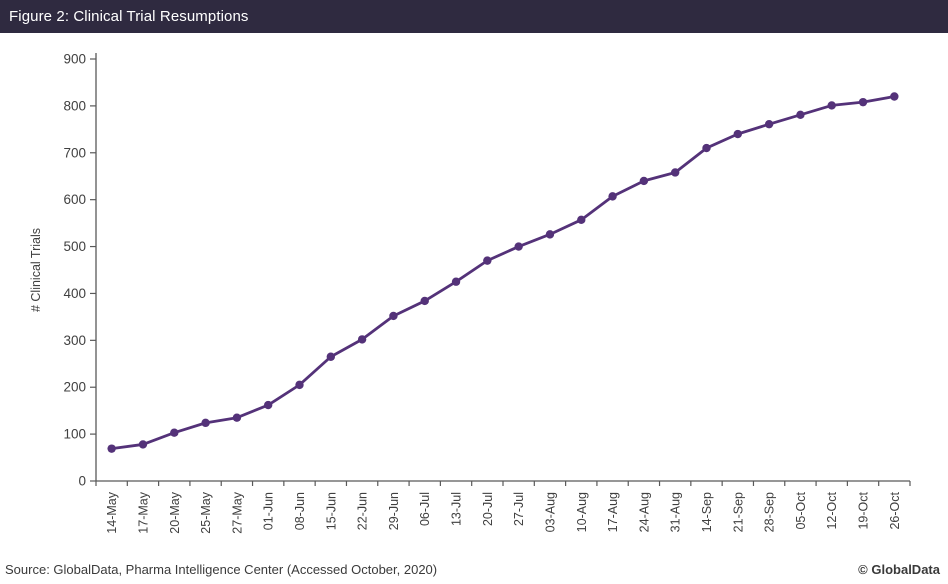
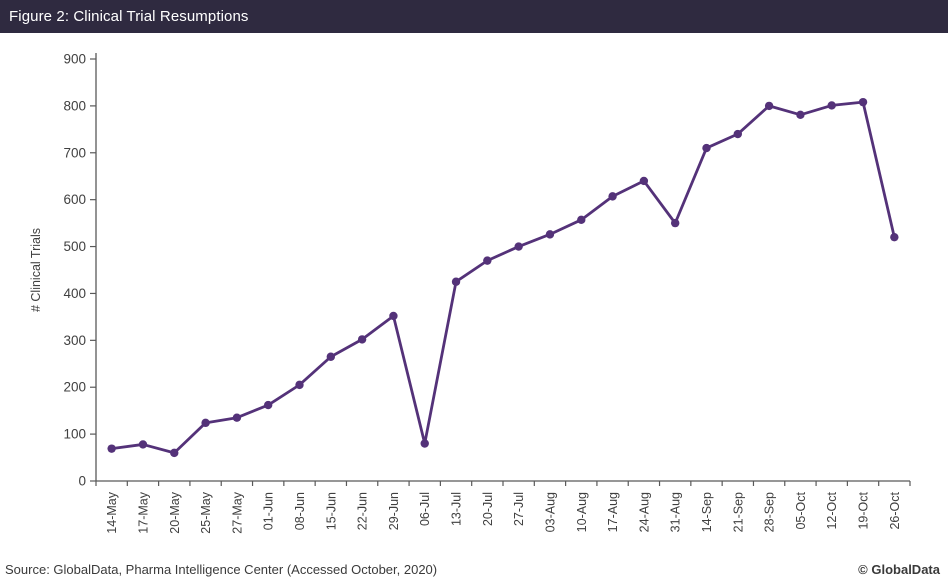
20-May: 100 -> 60
06-Jul: 380 -> 80
31-Aug: 660 -> 550
28-Sep: 760 -> 800
26-Oct: 820 -> 520
